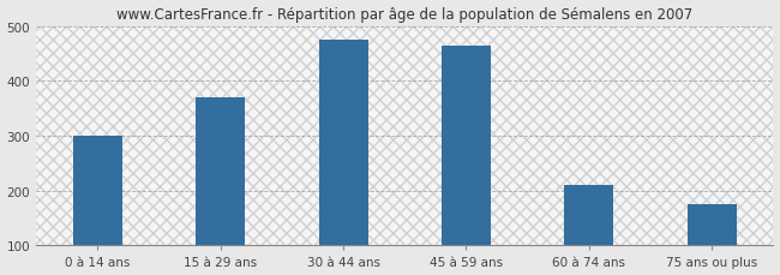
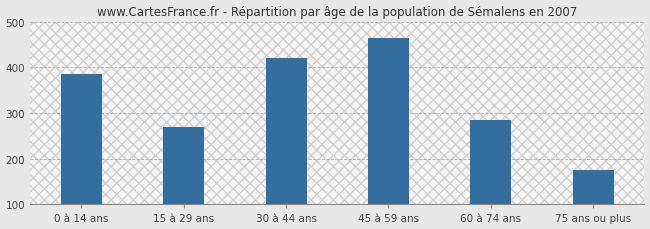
0 à 14 ans: 300 -> 385
15 à 29 ans: 370 -> 270
30 à 44 ans: 475 -> 420
60 à 74 ans: 210 -> 285
